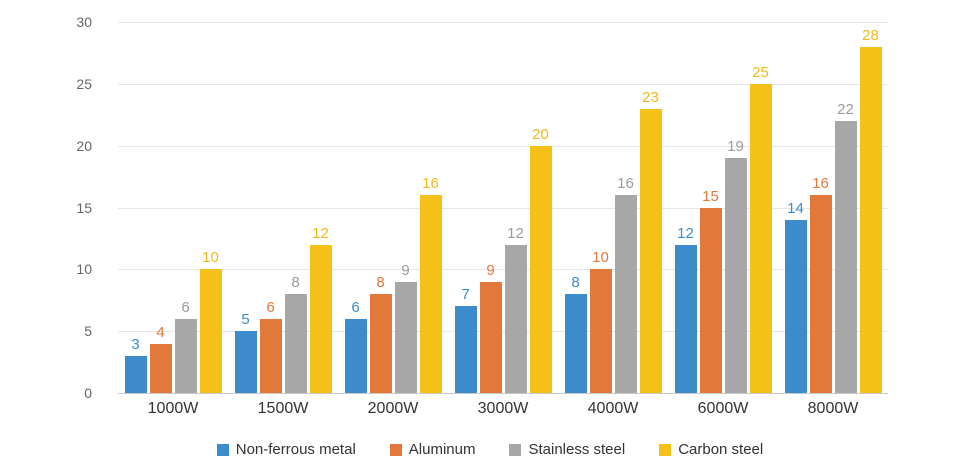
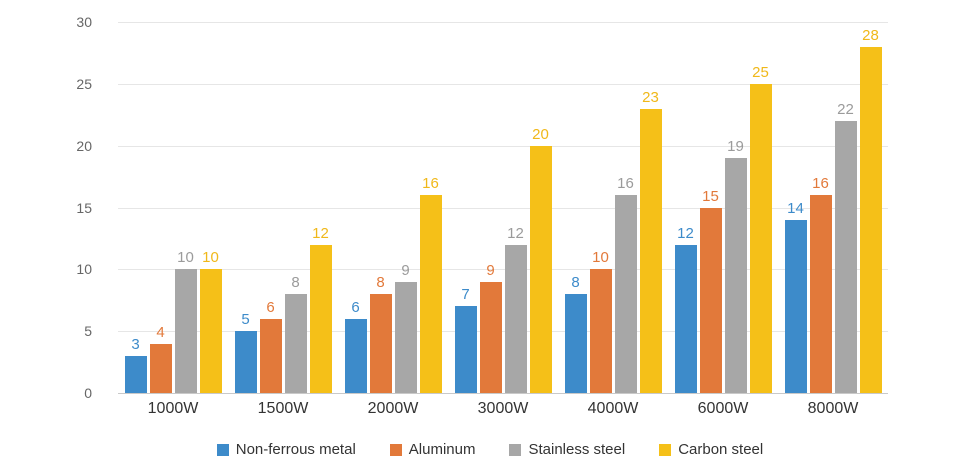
Stainless steel/1000W: 6 -> 10
